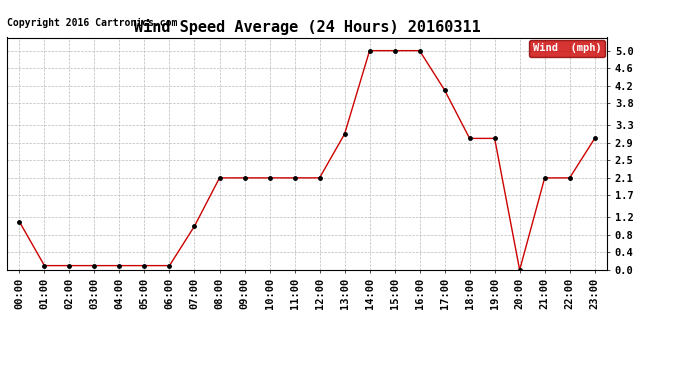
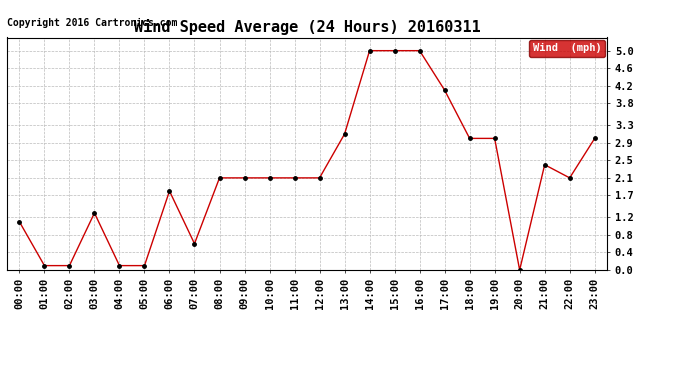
03:00: 0.1 -> 1.3
06:00: 0.1 -> 1.8
07:00: 1.0 -> 0.6
21:00: 2.1 -> 2.4
